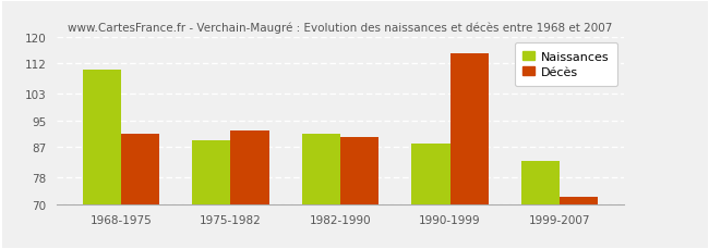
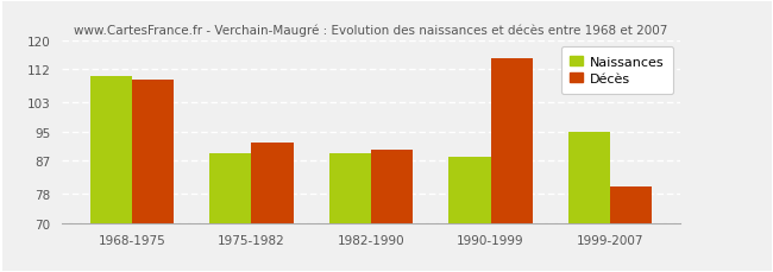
Décès/1968-1975: 91 -> 109
Naissances/1982-1990: 91 -> 89
Naissances/1999-2007: 83 -> 95
Décès/1999-2007: 72 -> 80
